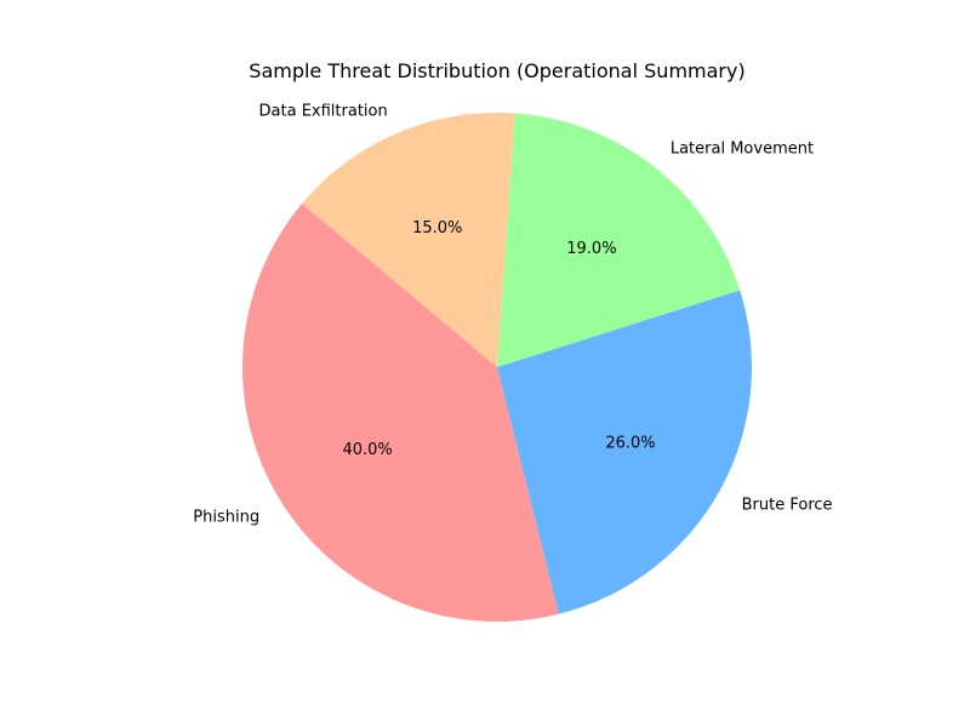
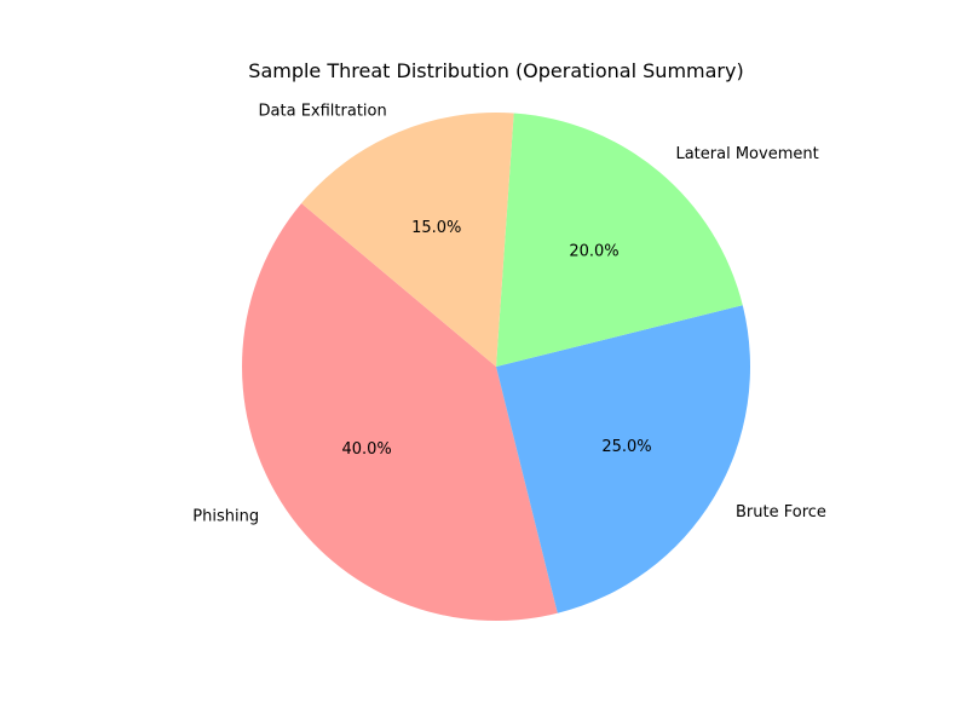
Brute Force: 26.0% -> 25.0%
Lateral Movement: 19.0% -> 20.0%
